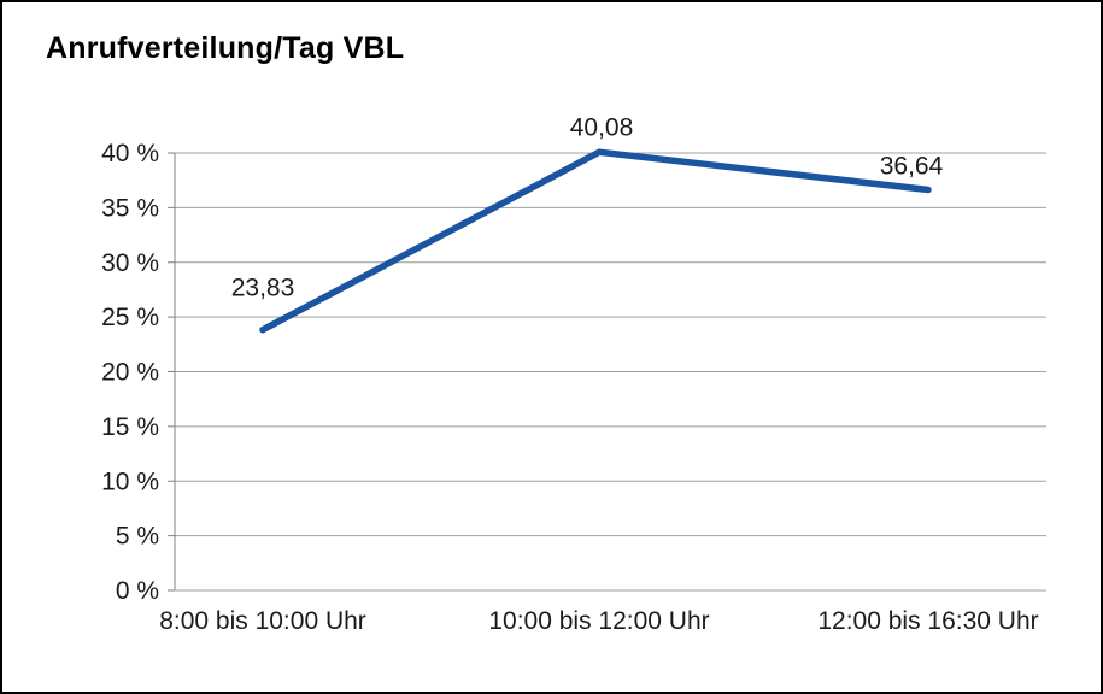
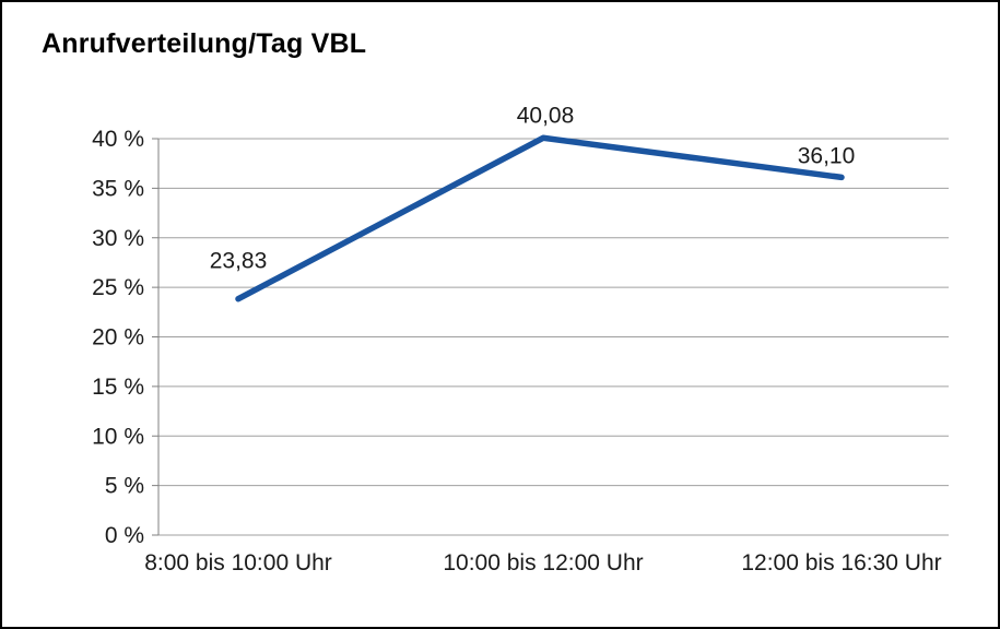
12:00 bis 16:30 Uhr: 36,64 -> 36,10
